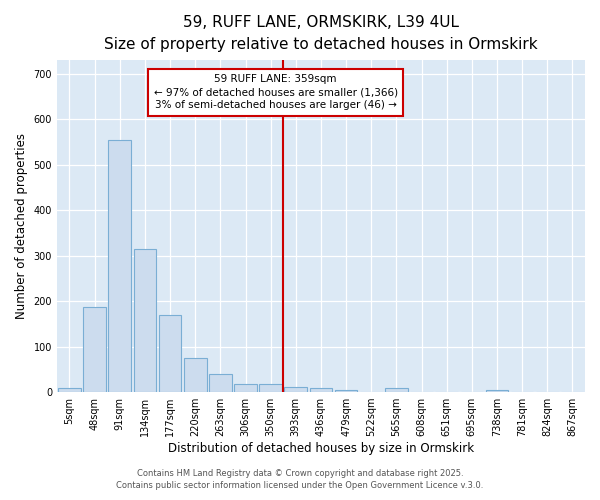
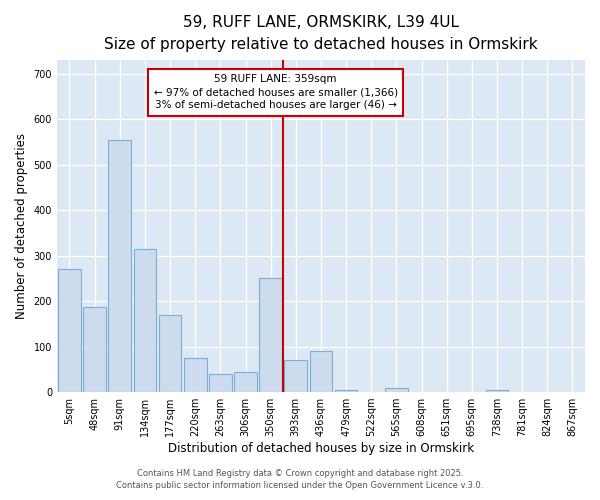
5sqm: 8 -> 270
306sqm: 17 -> 45
350sqm: 17 -> 250
393sqm: 12 -> 70
436sqm: 8 -> 90
